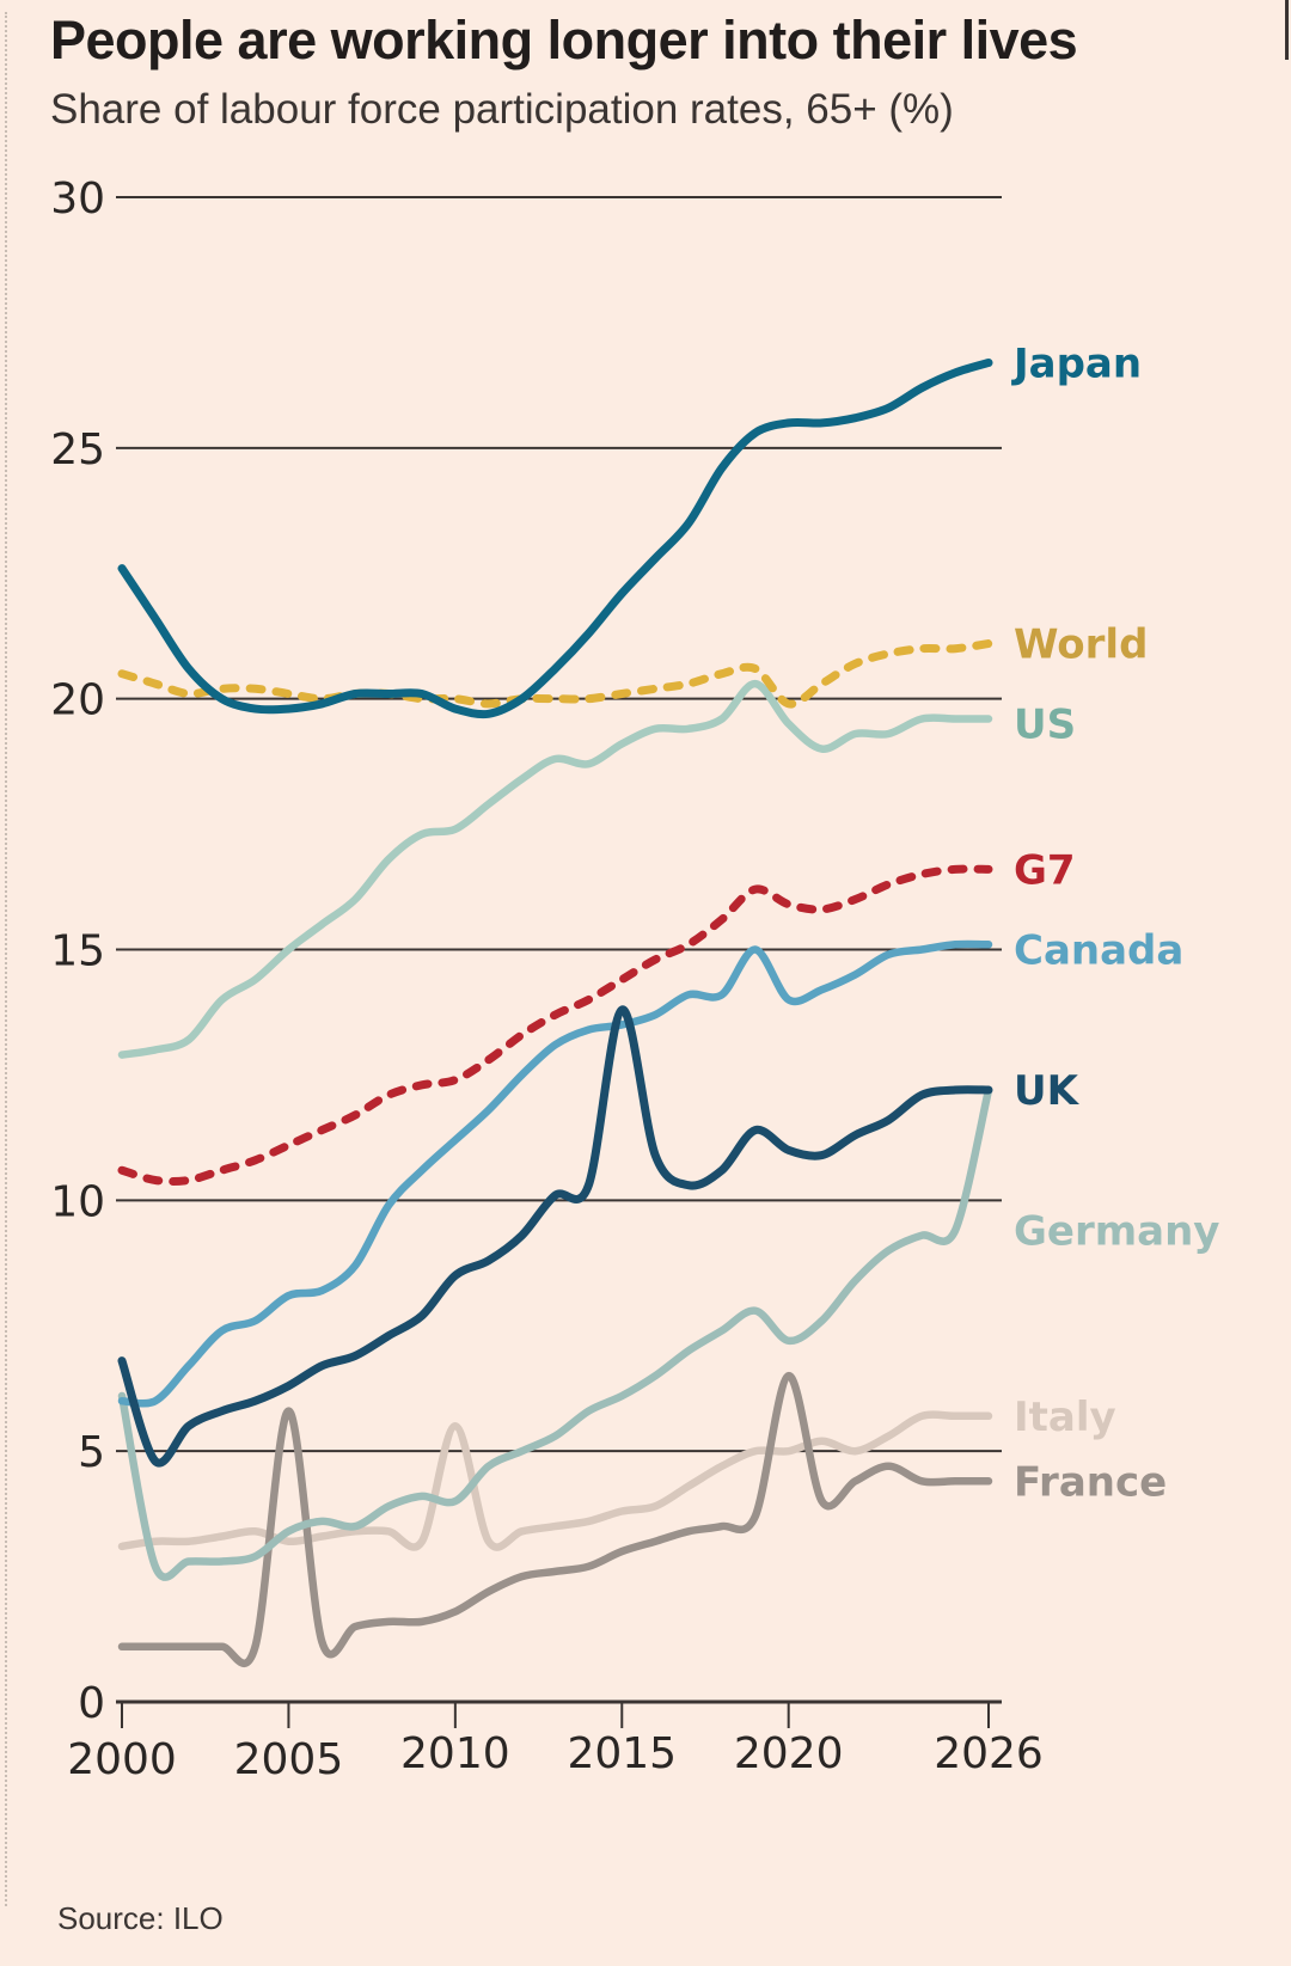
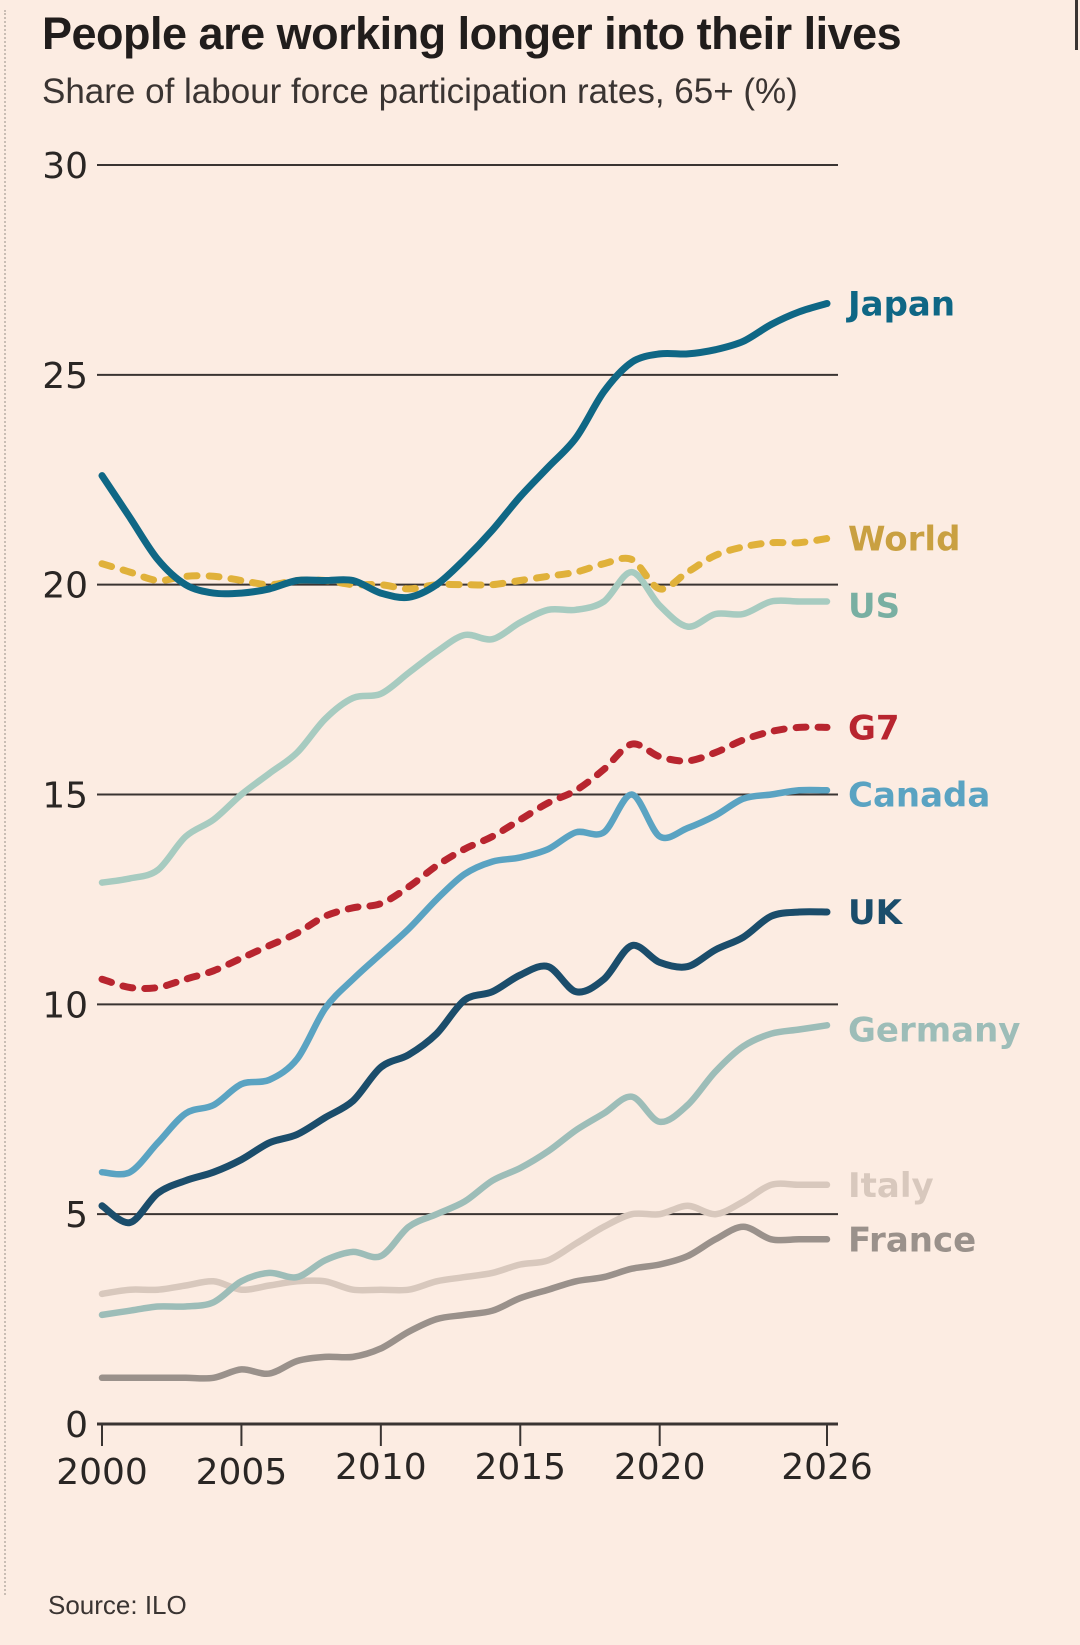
UK/2000: 6.8 -> 5.2
Germany/2000: 6.1 -> 2.6
France/2005: 5.8 -> 1.3
Italy/2010: 5.5 -> 3.2
UK/2015: 13.8 -> 10.7
France/2020: 6.5 -> 3.8
Germany/2026: 12.2 -> 9.5
